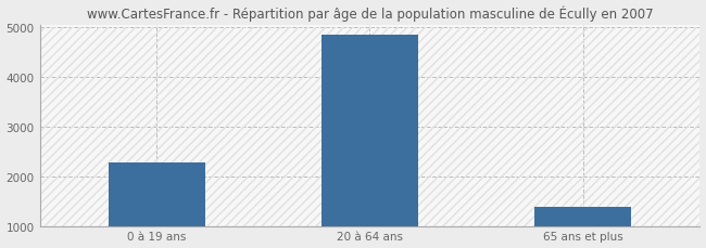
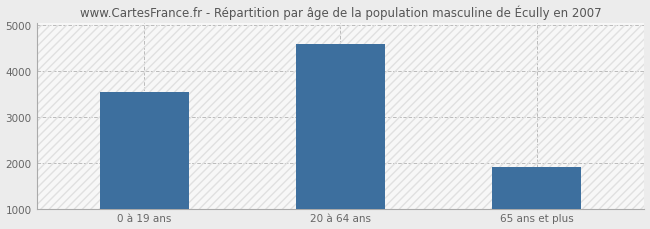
0 à 19 ans: 2270 -> 3550
20 à 64 ans: 4850 -> 4600
65 ans et plus: 1380 -> 1900
